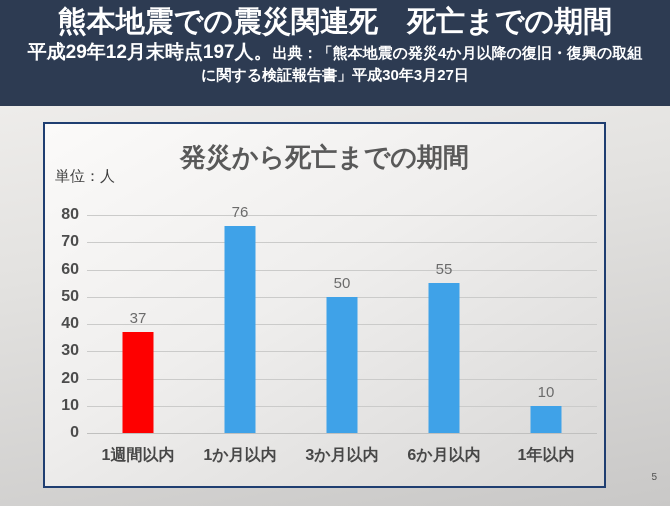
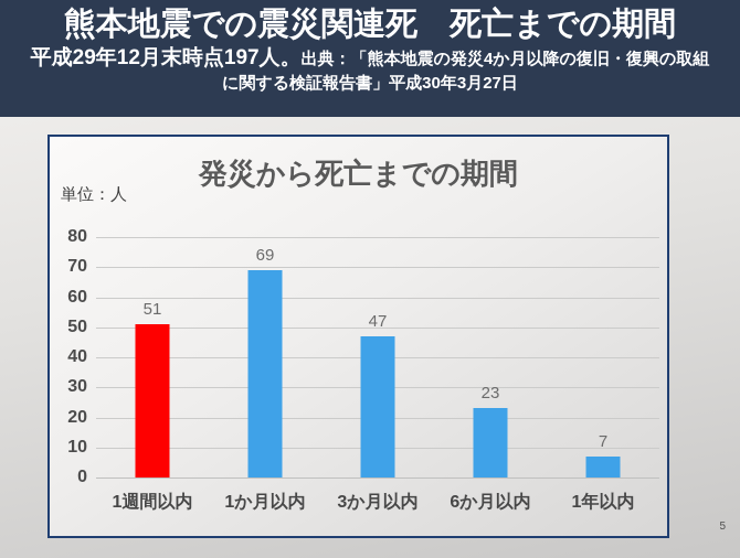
1週間以内: 37 -> 51
1か月以内: 76 -> 69
3か月以内: 50 -> 47
6か月以内: 55 -> 23
1年以内: 10 -> 7
